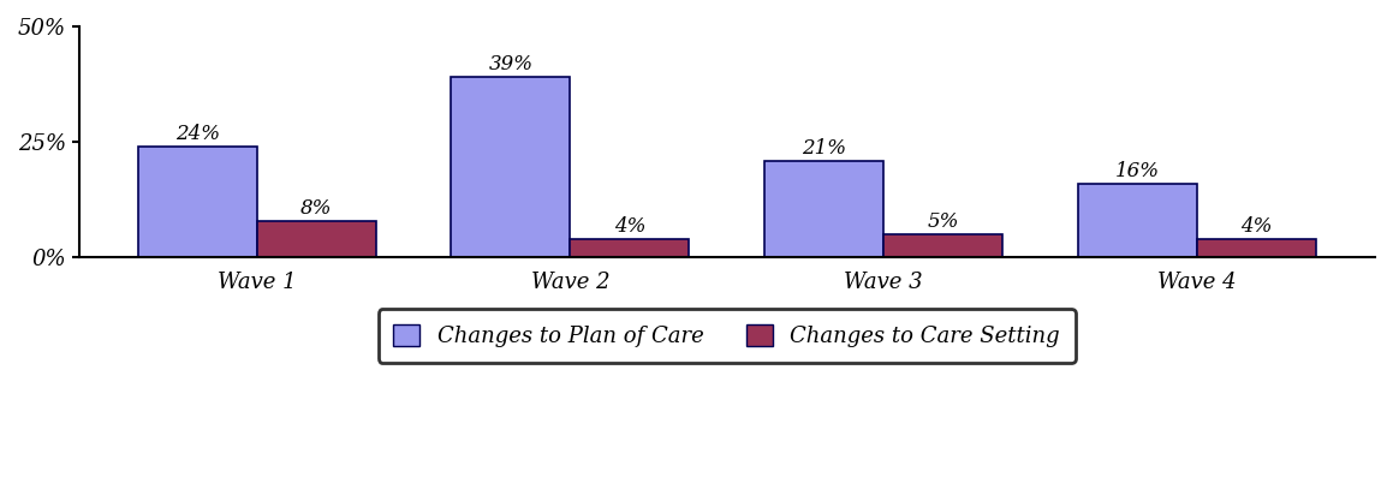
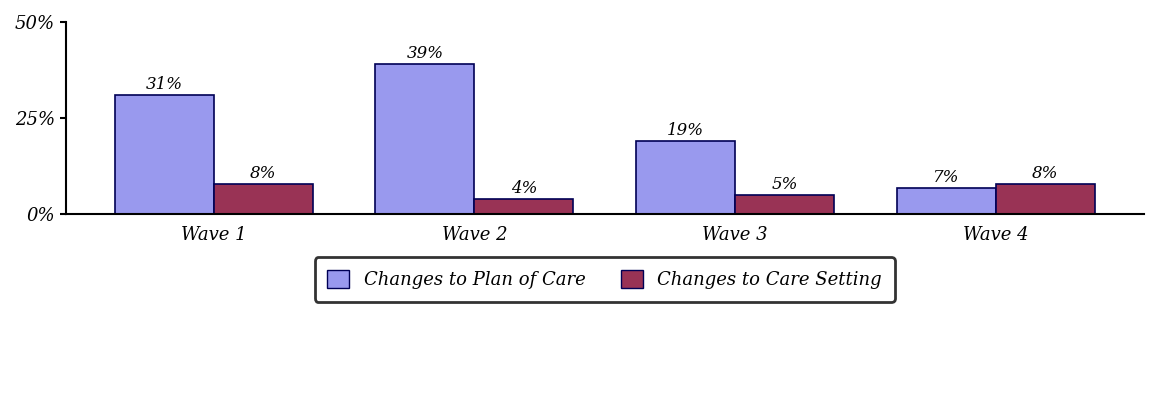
Changes to Plan of Care/Wave 1: 24% -> 31%
Changes to Plan of Care/Wave 3: 21% -> 19%
Changes to Plan of Care/Wave 4: 16% -> 7%
Changes to Care Setting/Wave 4: 4% -> 8%
